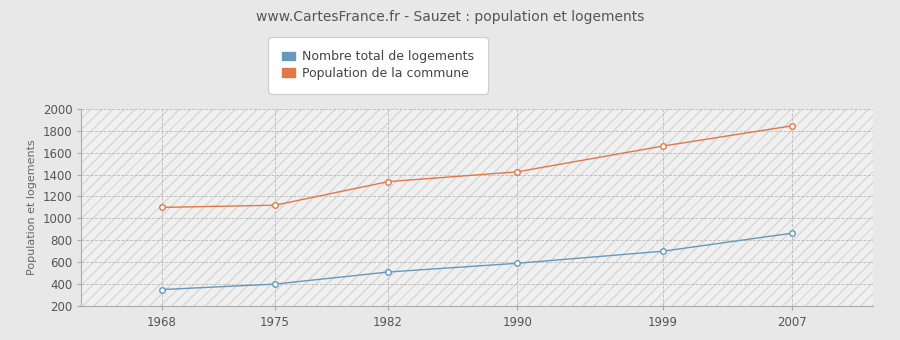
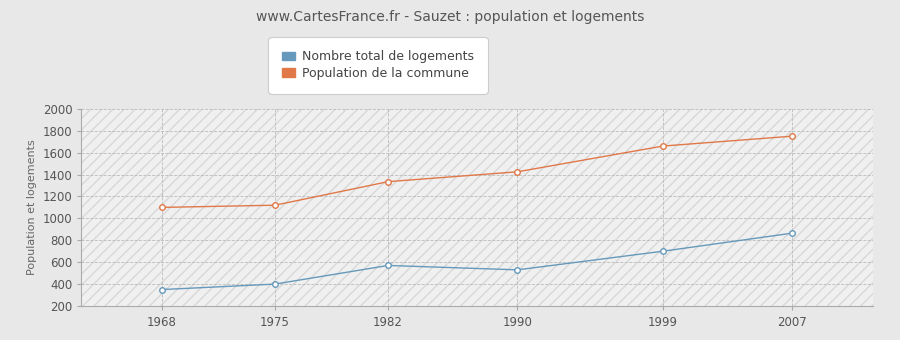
Nombre total de logements/1982: 510 -> 570
Nombre total de logements/1990: 590 -> 530
Population de la commune/2007: 1840 -> 1750
